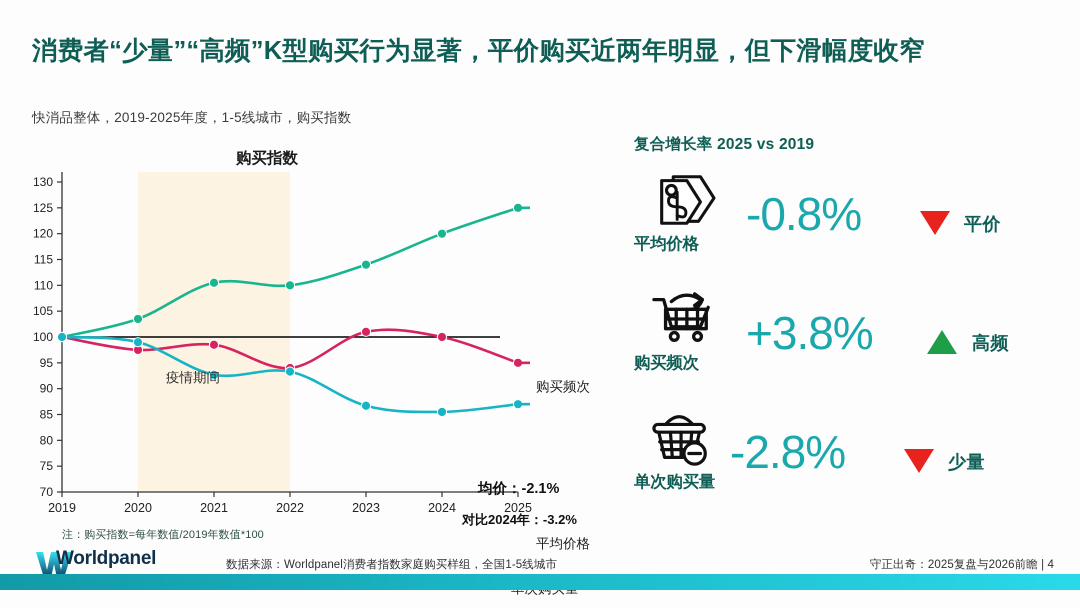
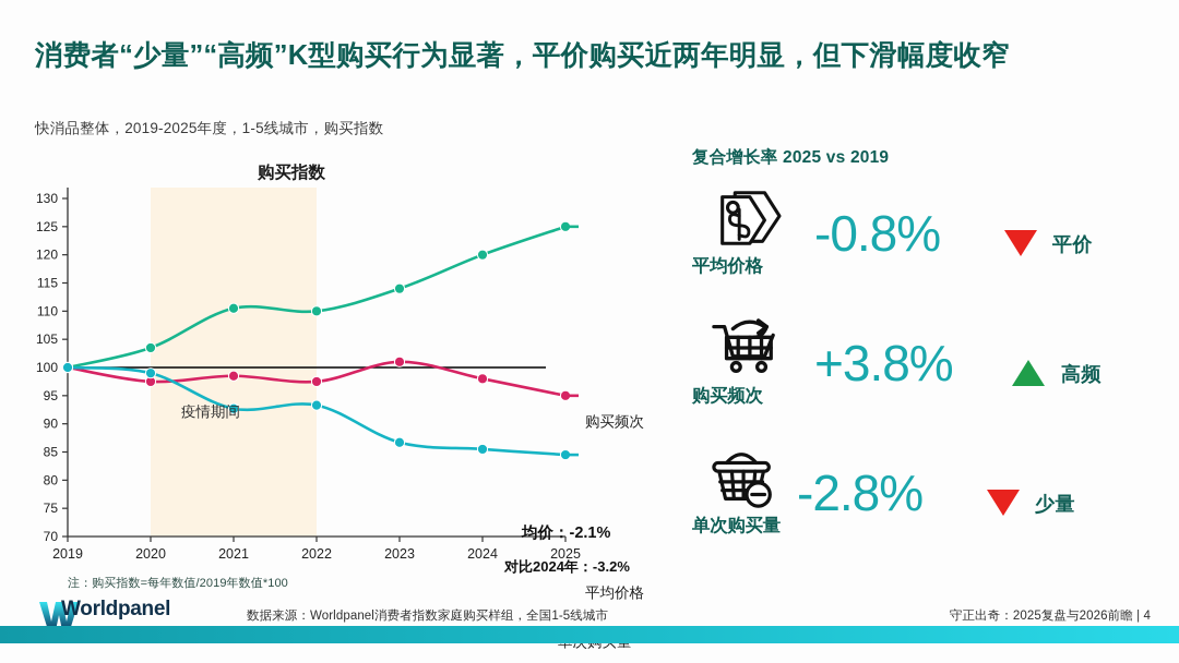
平均价格/2022: 94 -> 98
平均价格/2024: 100 -> 98
单次购买量/2025: 87 -> 84
